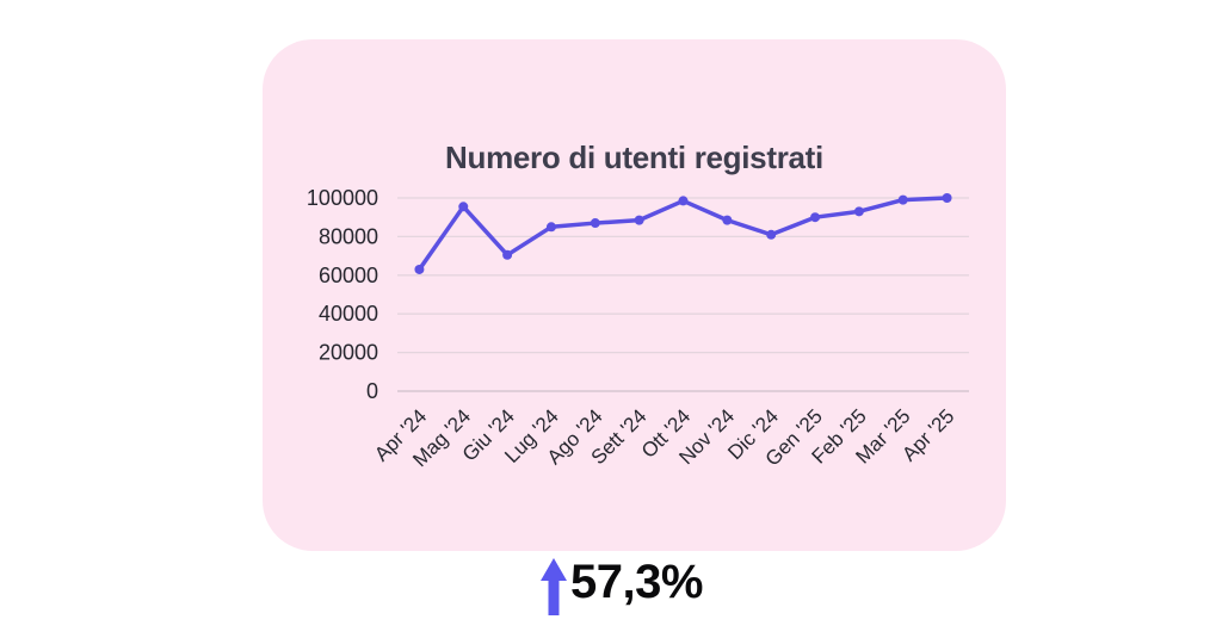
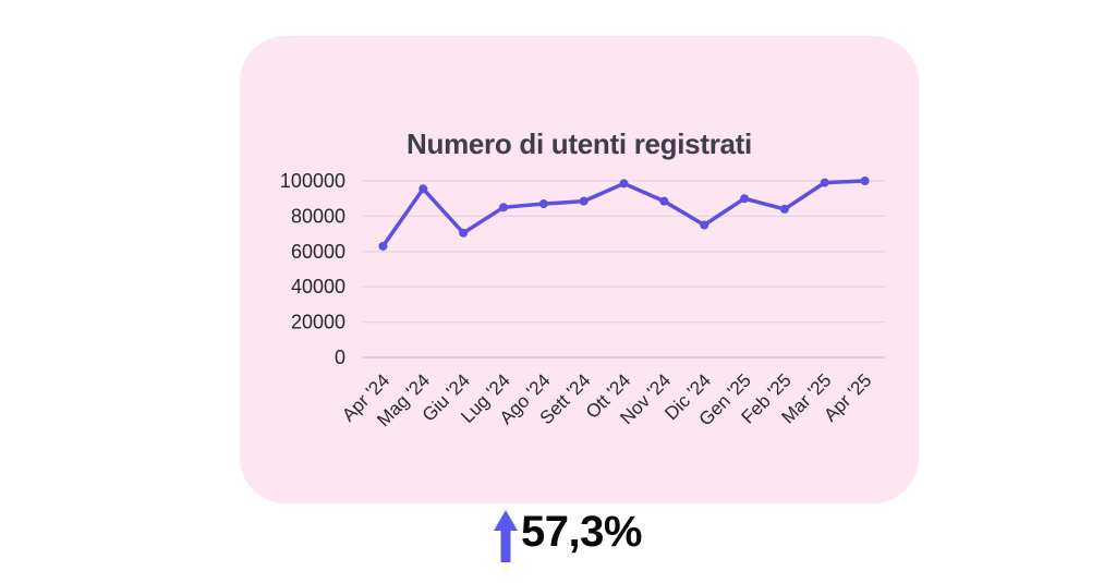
Dic '24: 81000 -> 75000
Feb '25: 93000 -> 84000
